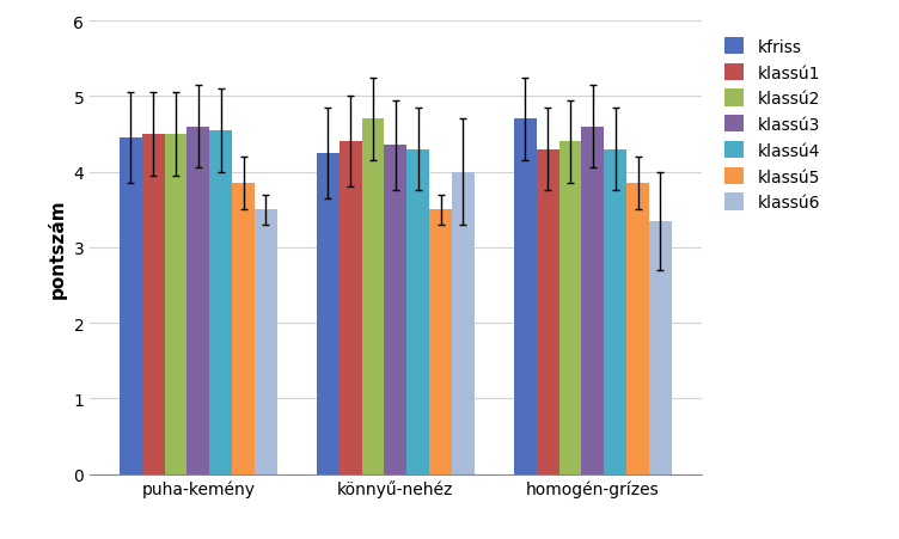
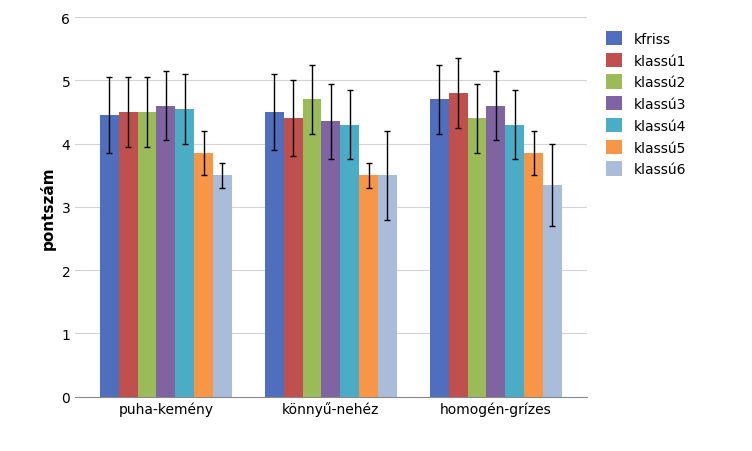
kfriss/könnyű-nehéz: 4.24 -> 4.50
klassú6/könnyű-nehéz: 4.00 -> 3.50
klassú1/homogén-grízes: 4.3 -> 4.8
